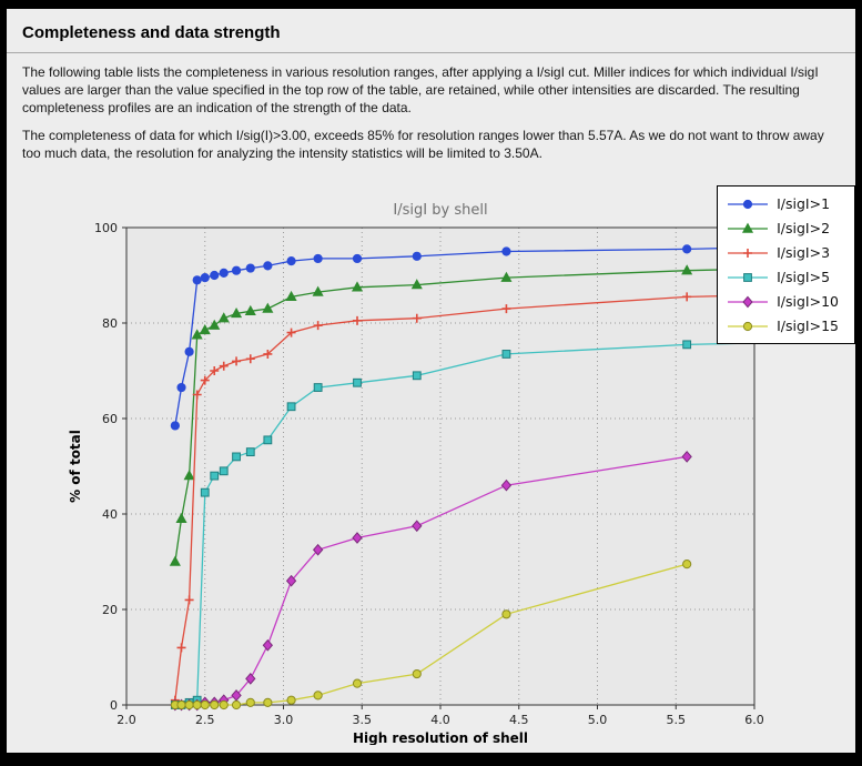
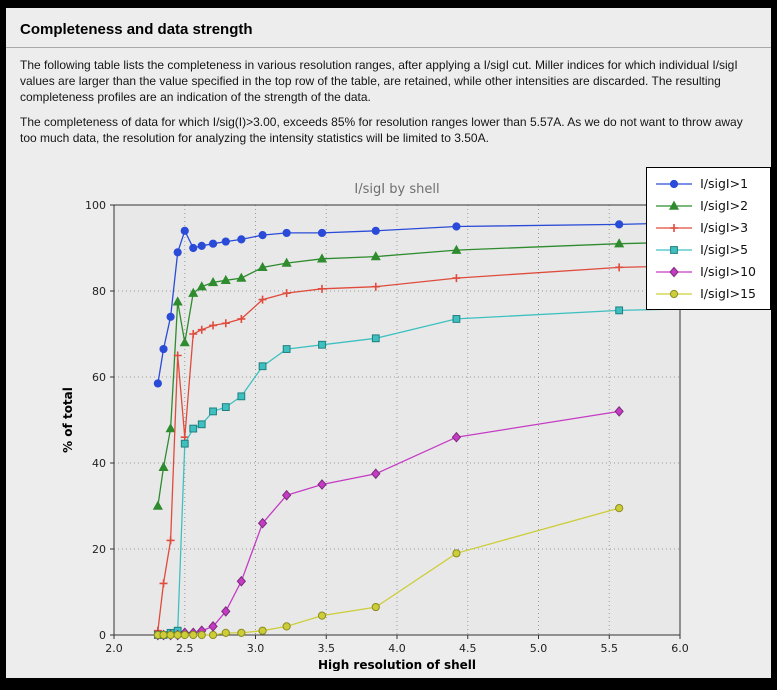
I/sigI>1/2.5: 90 -> 94
I/sigI>2/2.5: 78 -> 68
I/sigI>3/2.5: 68 -> 46
